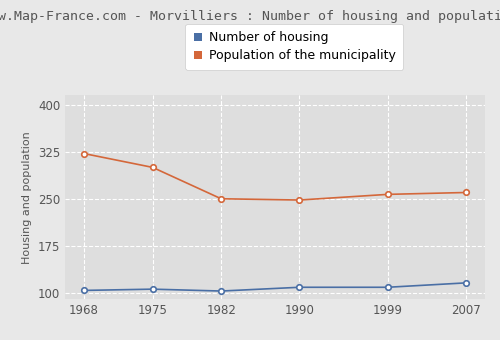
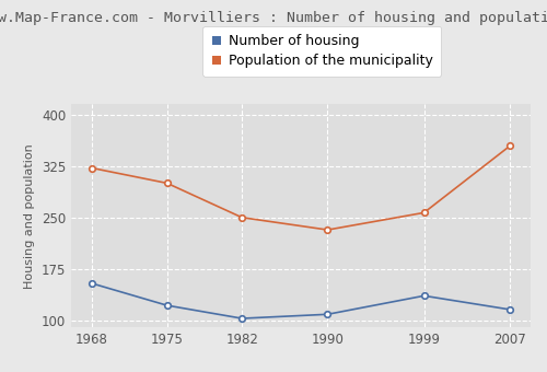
Number of housing/1968: 104 -> 154
Number of housing/1975: 106 -> 122
Population of the municipality/1990: 248 -> 232
Number of housing/1999: 109 -> 136
Population of the municipality/2007: 260 -> 354
